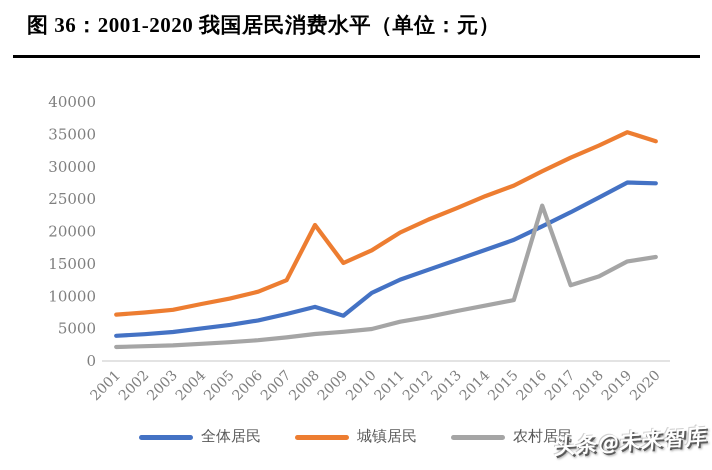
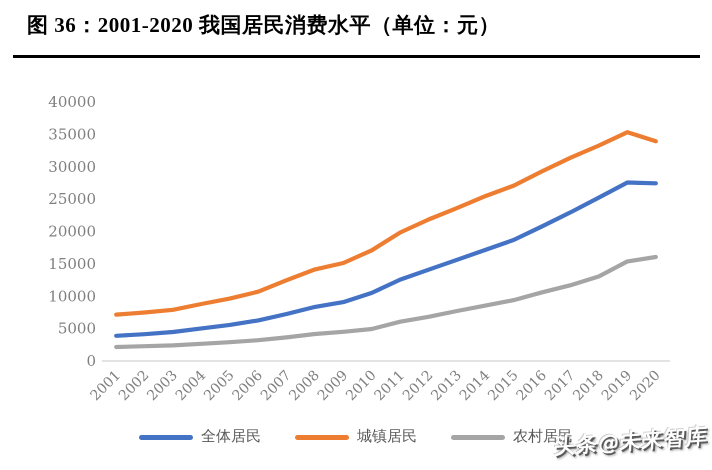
城镇居民/2008: 21000 -> 14000
全体居民/2009: 7000 -> 9000
农村居民/2016: 24000 -> 11000
